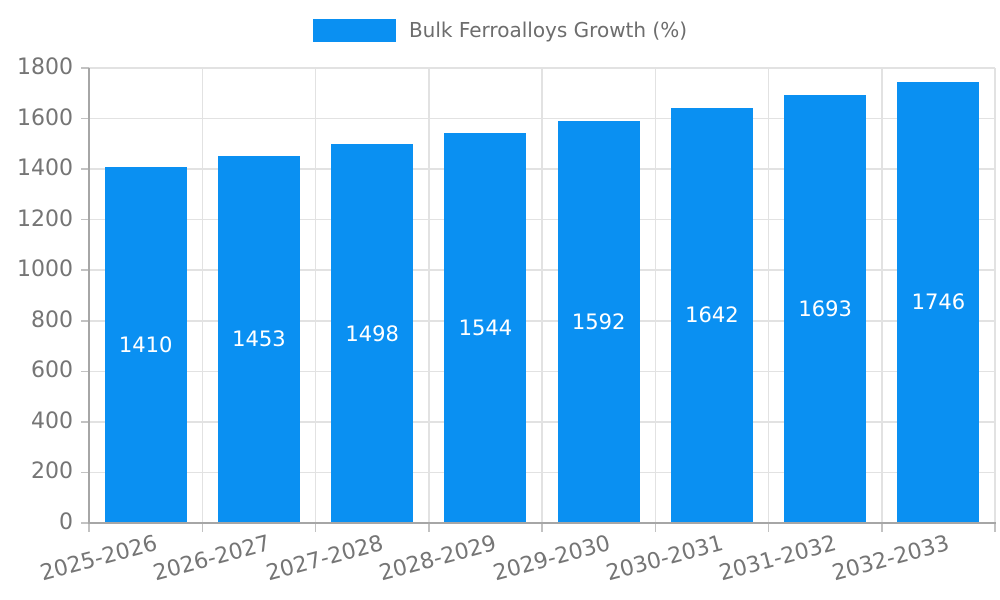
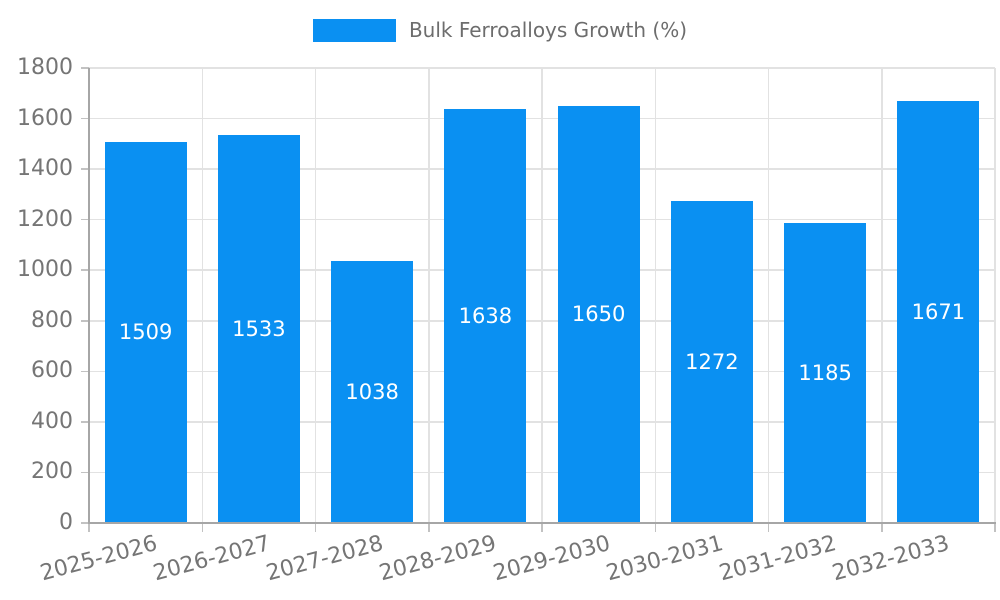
2025-2026: 1410 -> 1509
2026-2027: 1453 -> 1533
2027-2028: 1498 -> 1038
2028-2029: 1544 -> 1638
2029-2030: 1592 -> 1650
2030-2031: 1642 -> 1272
2031-2032: 1693 -> 1185
2032-2033: 1746 -> 1671
